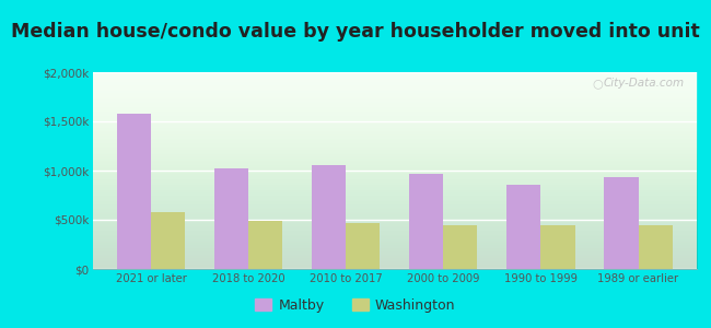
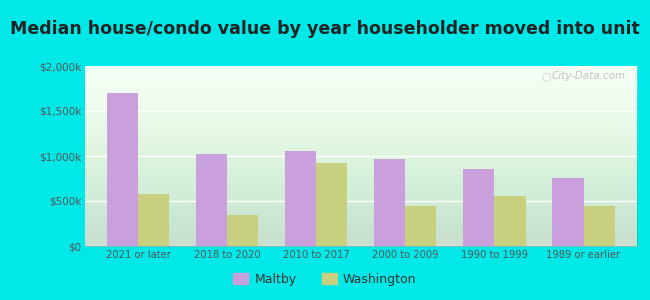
Maltby/2021 or later: $1,580k -> $1,700k
Washington/2018 to 2020: $490k -> $340k
Washington/2010 to 2017: $470k -> $920k
Washington/1990 to 1999: $440k -> $560k
Maltby/1989 or earlier: $930k -> $760k
